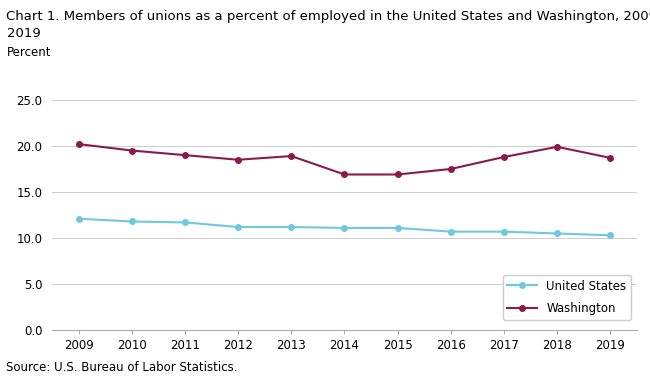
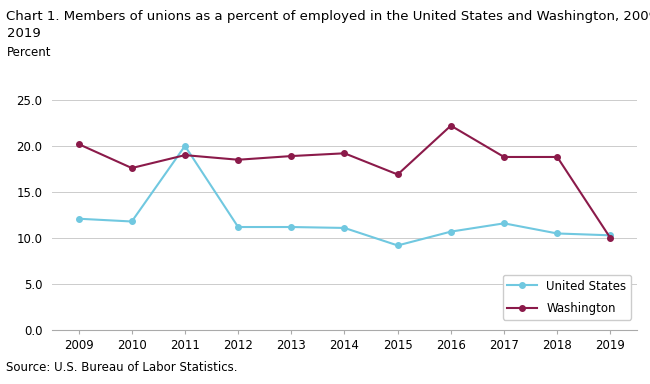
Washington/2010: 19.5 -> 17.6
United States/2011: 11.7 -> 20.0
Washington/2014: 16.9 -> 19.2
United States/2015: 11.1 -> 9.2
Washington/2016: 17.5 -> 22.2
United States/2017: 10.7 -> 11.6
Washington/2018: 19.9 -> 18.8
Washington/2019: 18.7 -> 10.0
